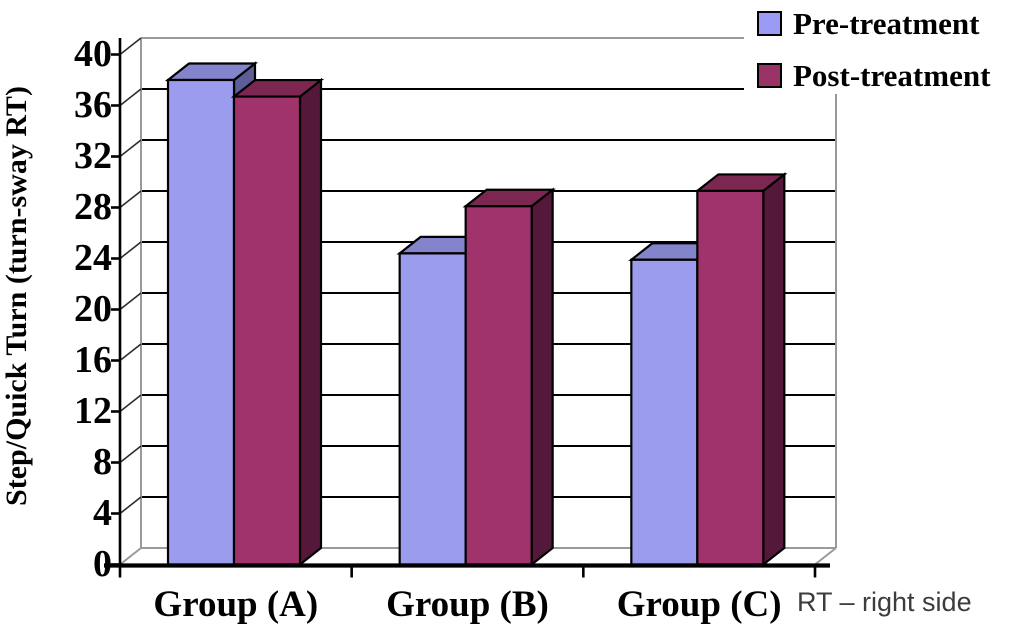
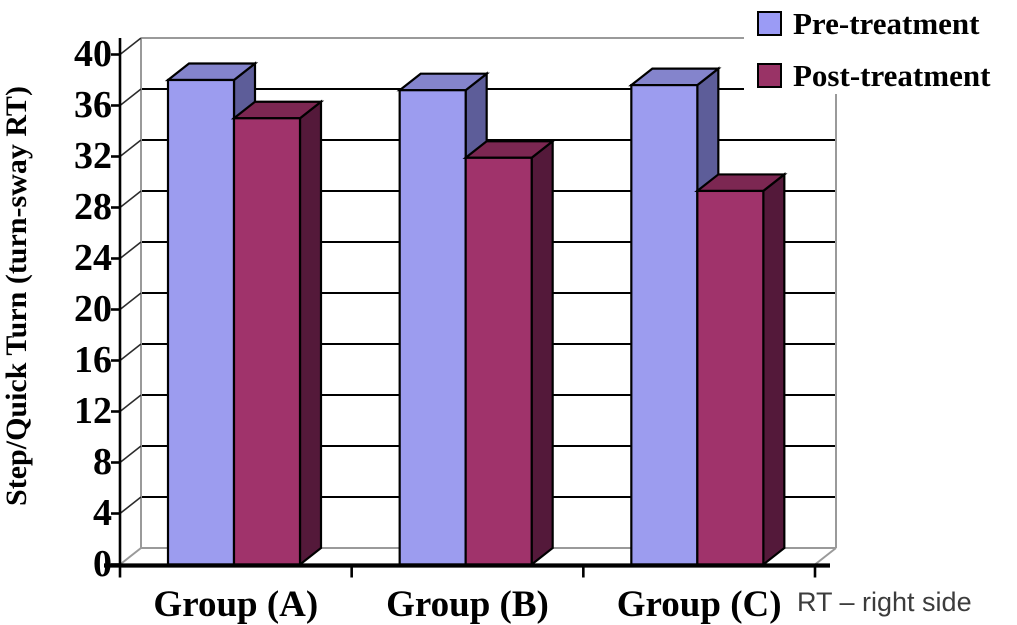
Post-treatment/Group (A): 36.7 -> 35.0
Pre-treatment/Group (B): 24.4 -> 37.2
Post-treatment/Group (B): 28.1 -> 31.9
Pre-treatment/Group (C): 23.9 -> 37.6
